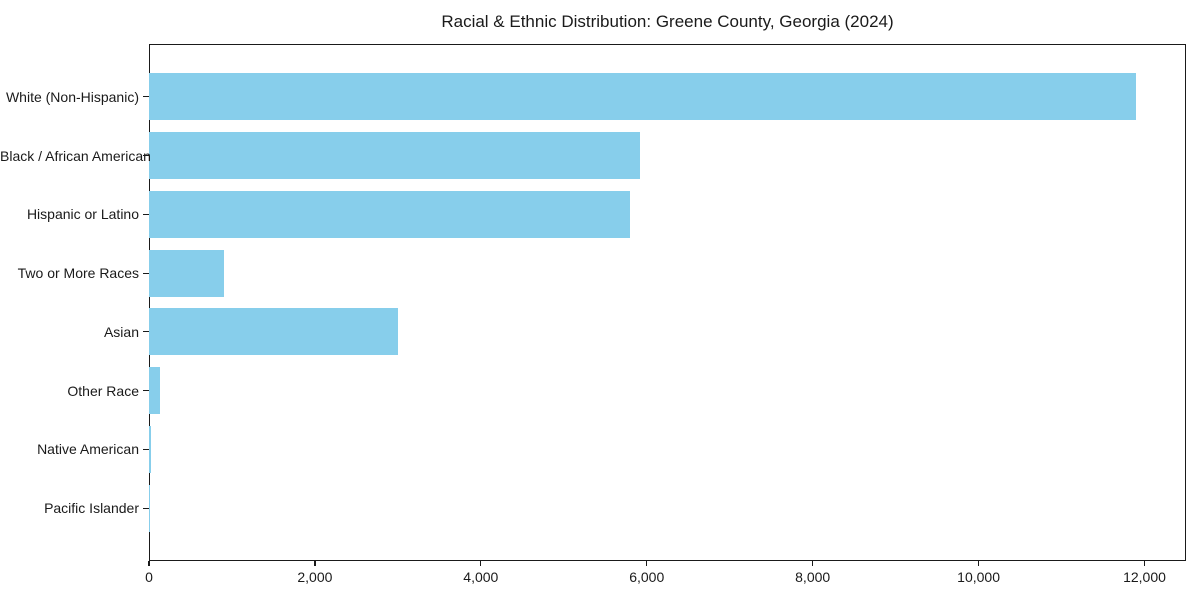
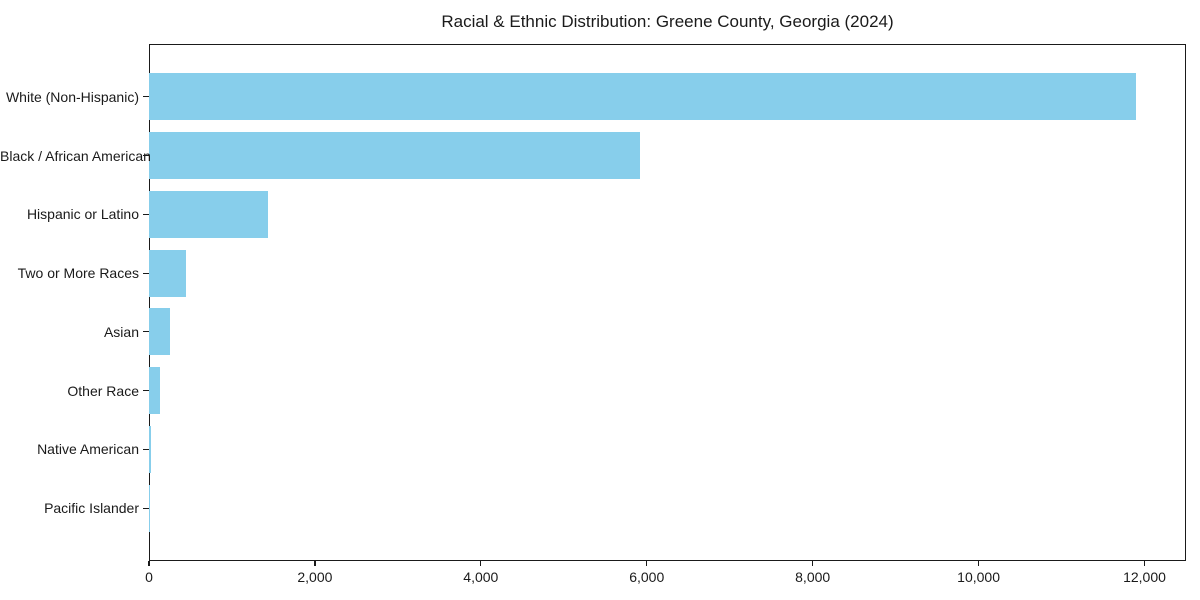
Hispanic or Latino: 5800 -> 1400
Two or More Races: 900 -> 400
Asian: 3000 -> 200
